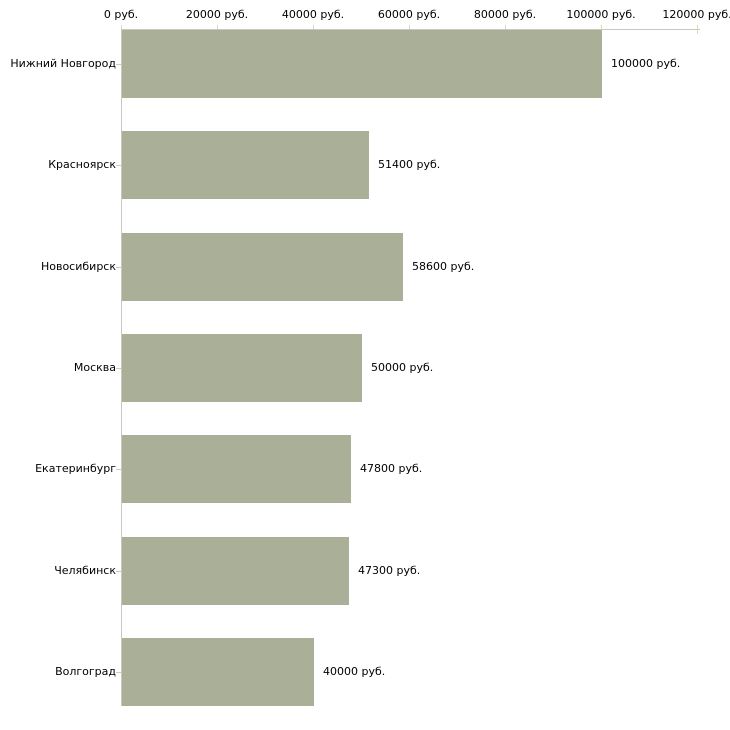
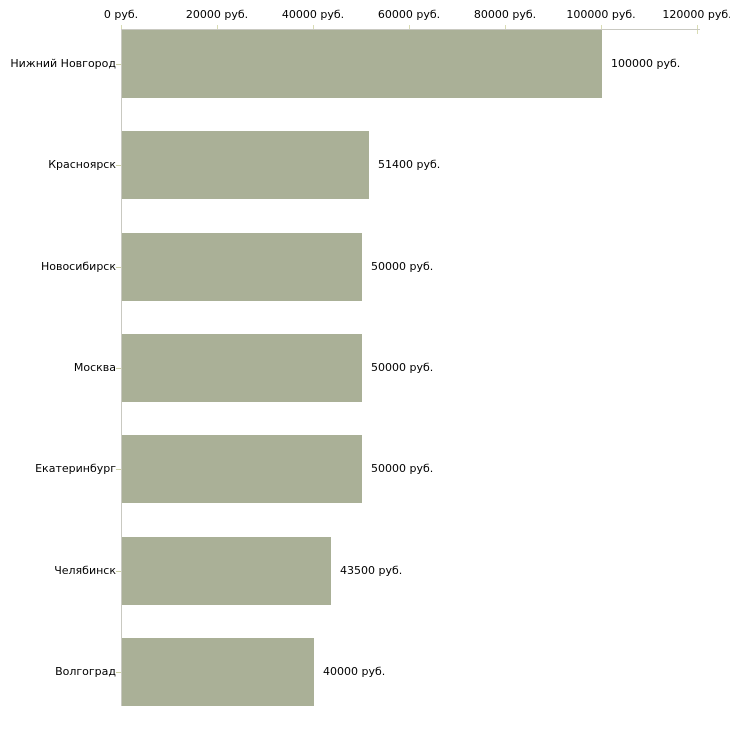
Новосибирск: 58600 -> 50000
Екатеринбург: 47800 -> 50000
Челябинск: 47300 -> 43500
